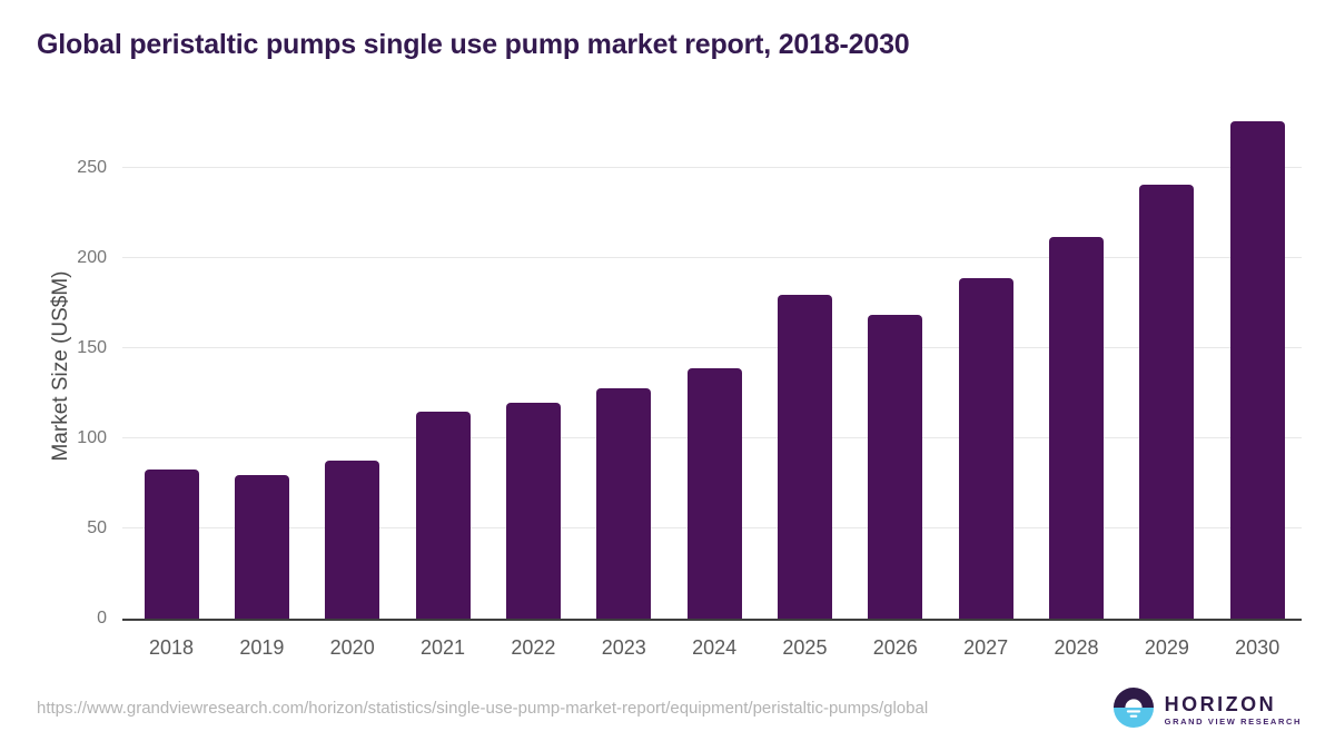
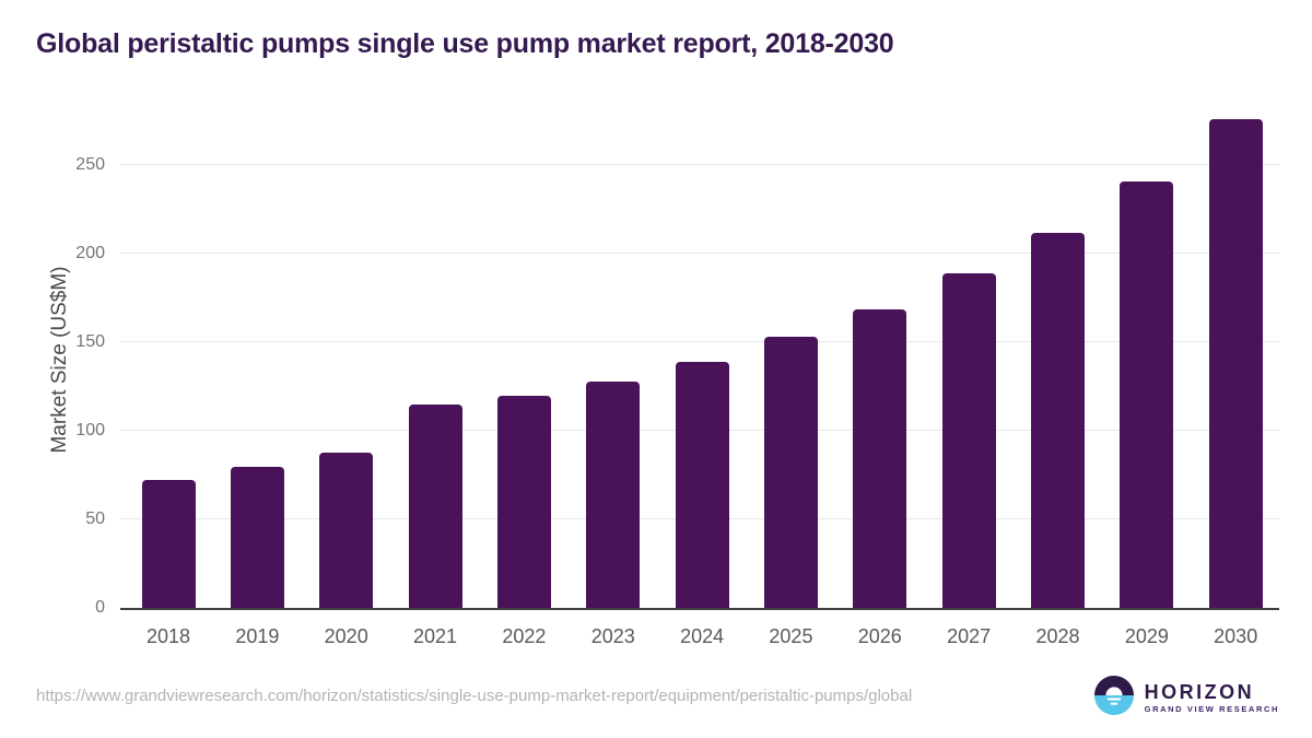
2018: 83 -> 72
2025: 180 -> 153
